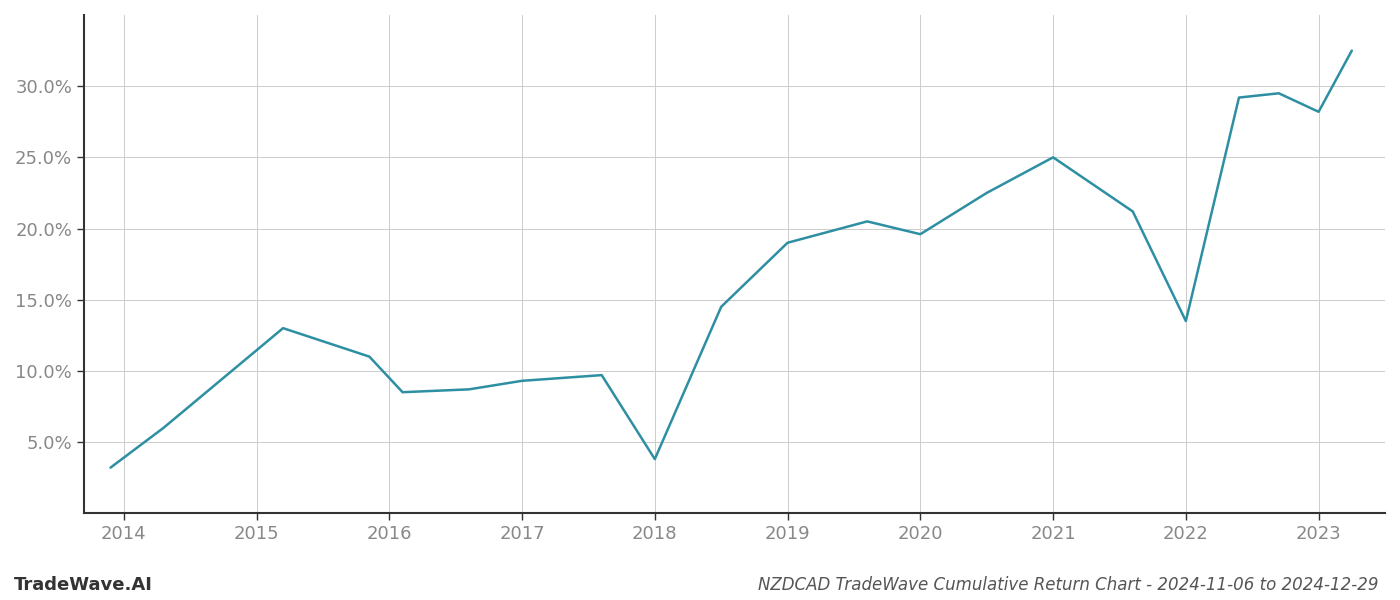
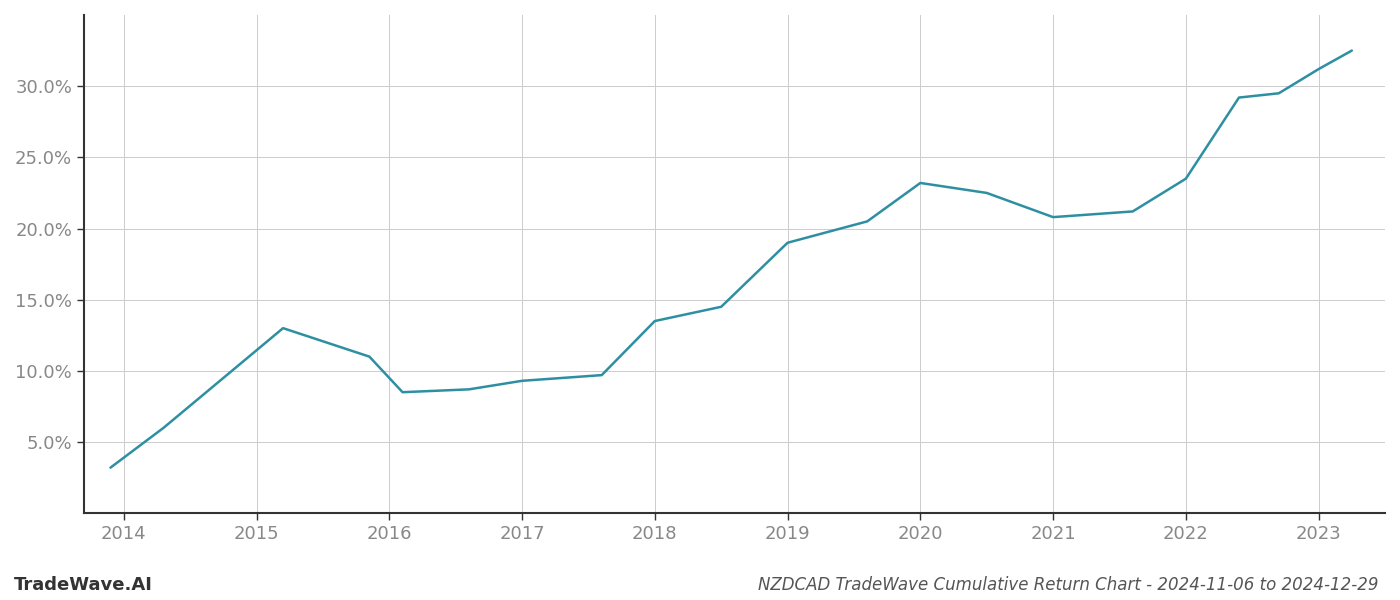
2018: 3.8% -> 13.5%
2020: 19.6% -> 23.2%
2021: 25.0% -> 20.8%
2022: 13.5% -> 23.5%
2023: 28.2% -> 31.2%
